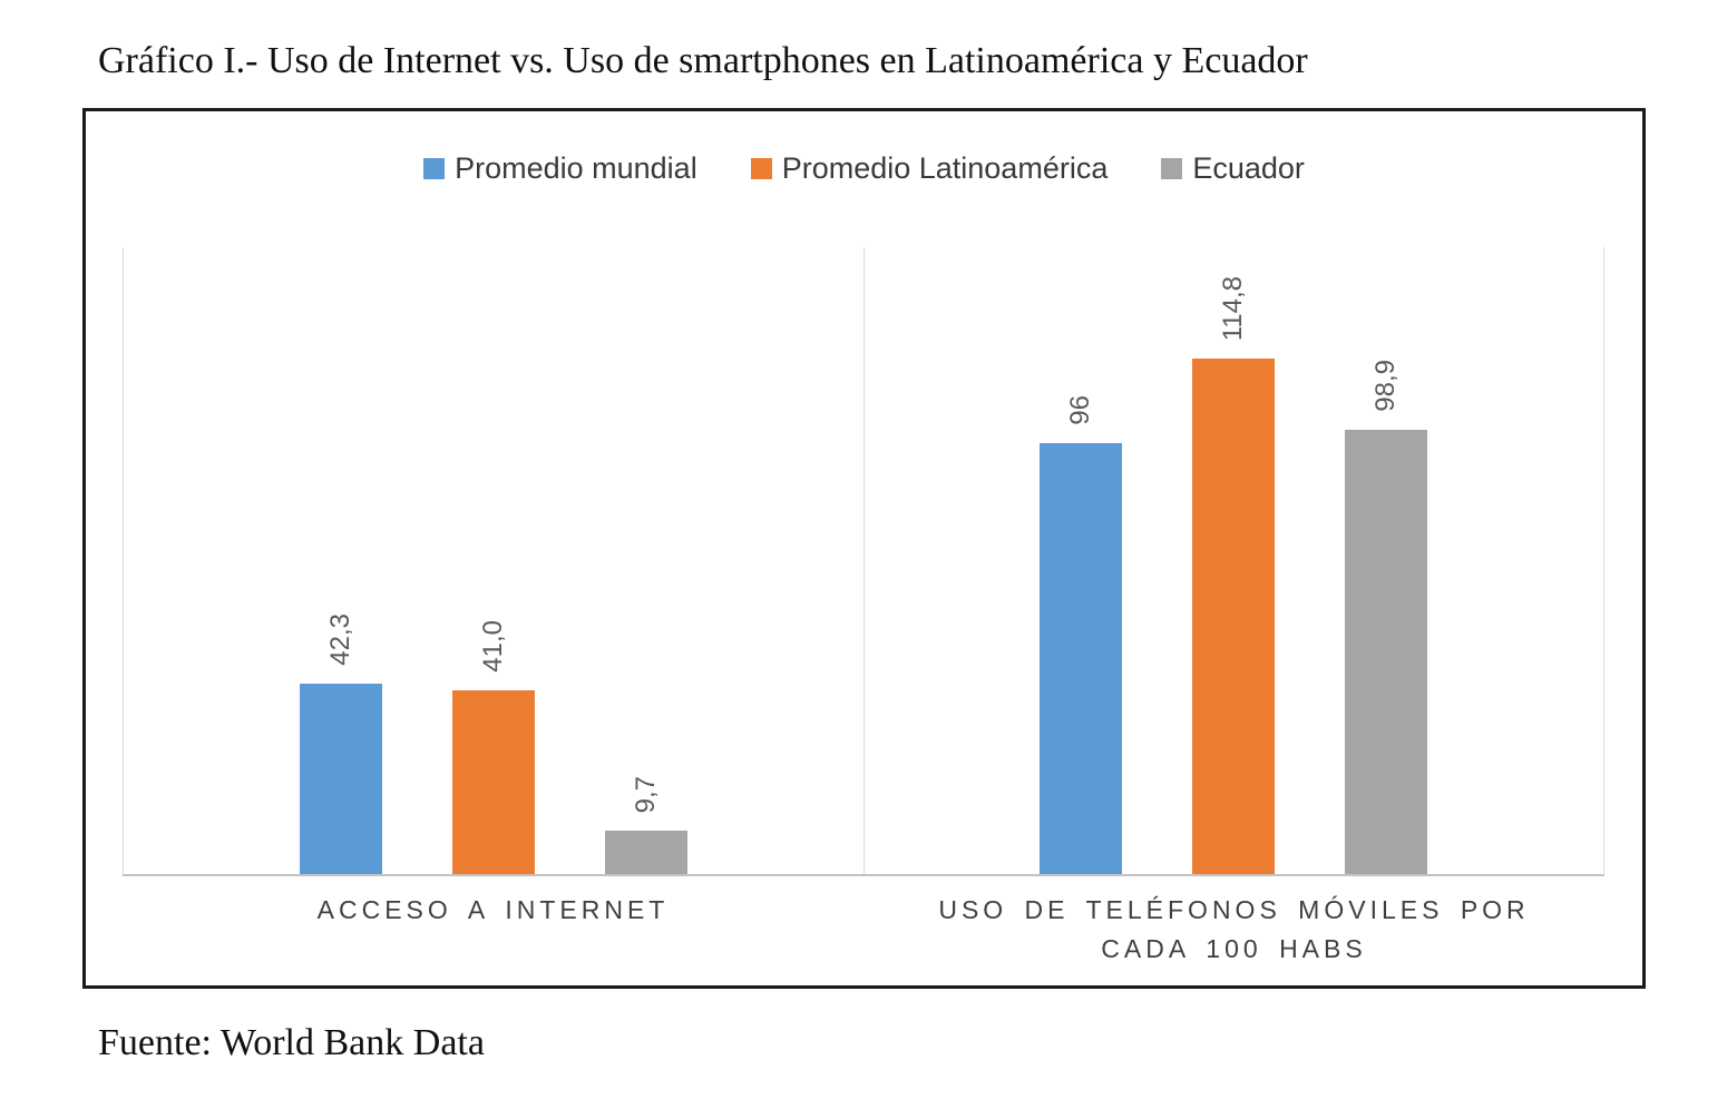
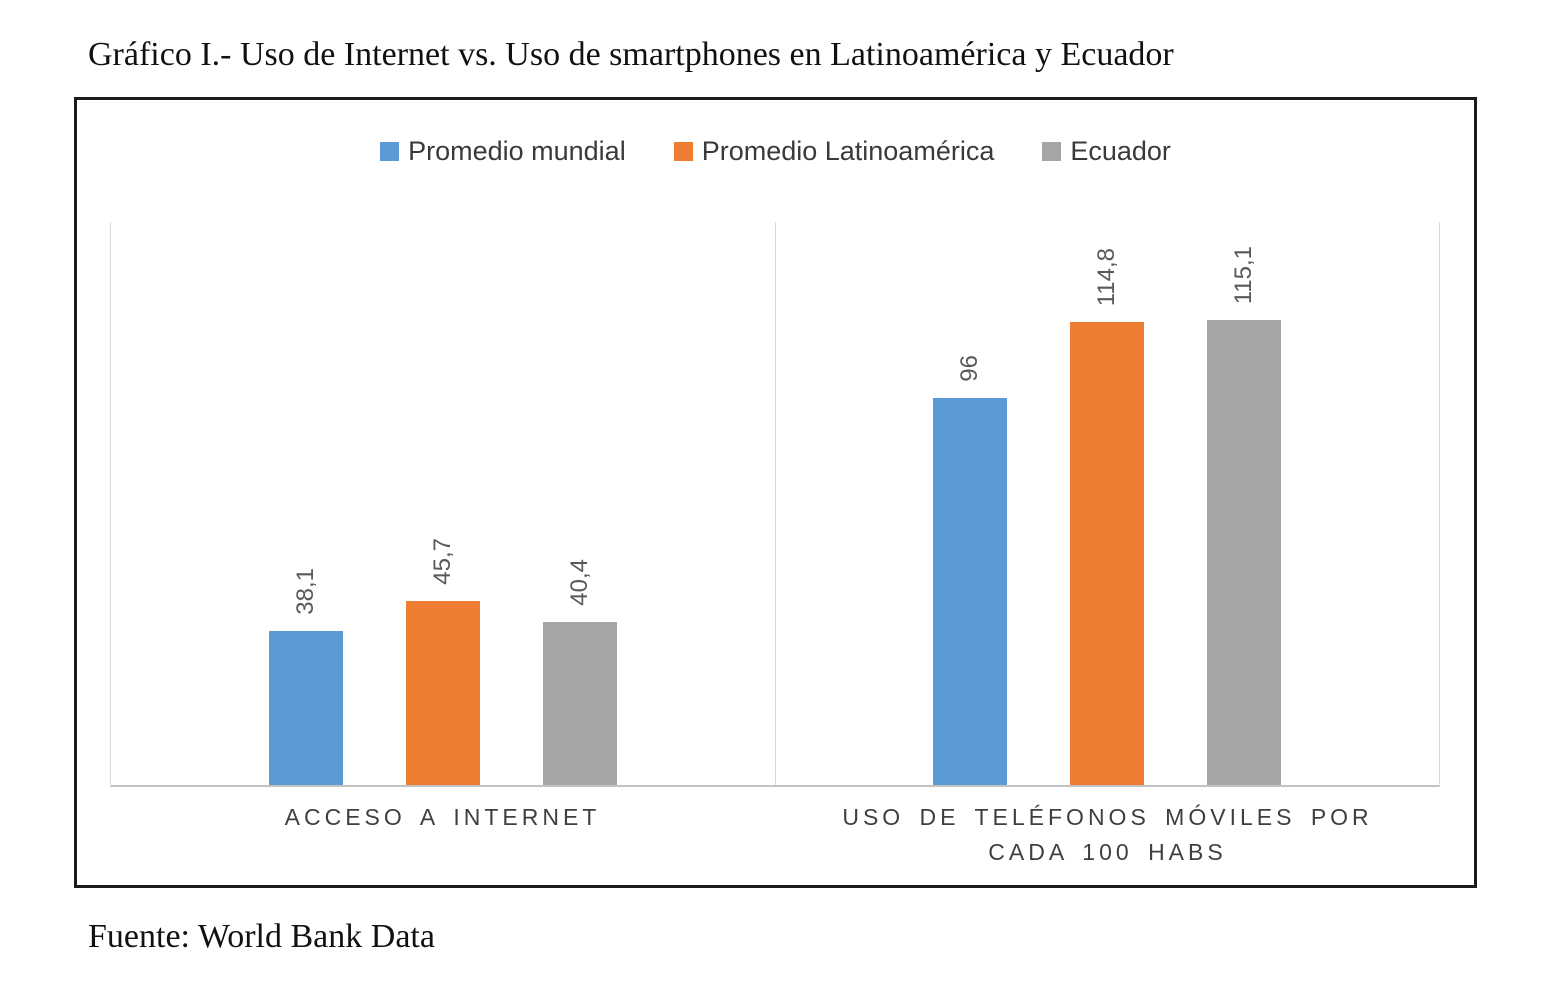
Promedio mundial/ACCESO A INTERNET: 42,3 -> 38,1
Promedio Latinoamérica/ACCESO A INTERNET: 41,0 -> 45,7
Ecuador/ACCESO A INTERNET: 9,7 -> 40,4
Ecuador/USO DE TELÉFONOS MÓVILES POR CADA 100 HABS: 98,9 -> 115,1
